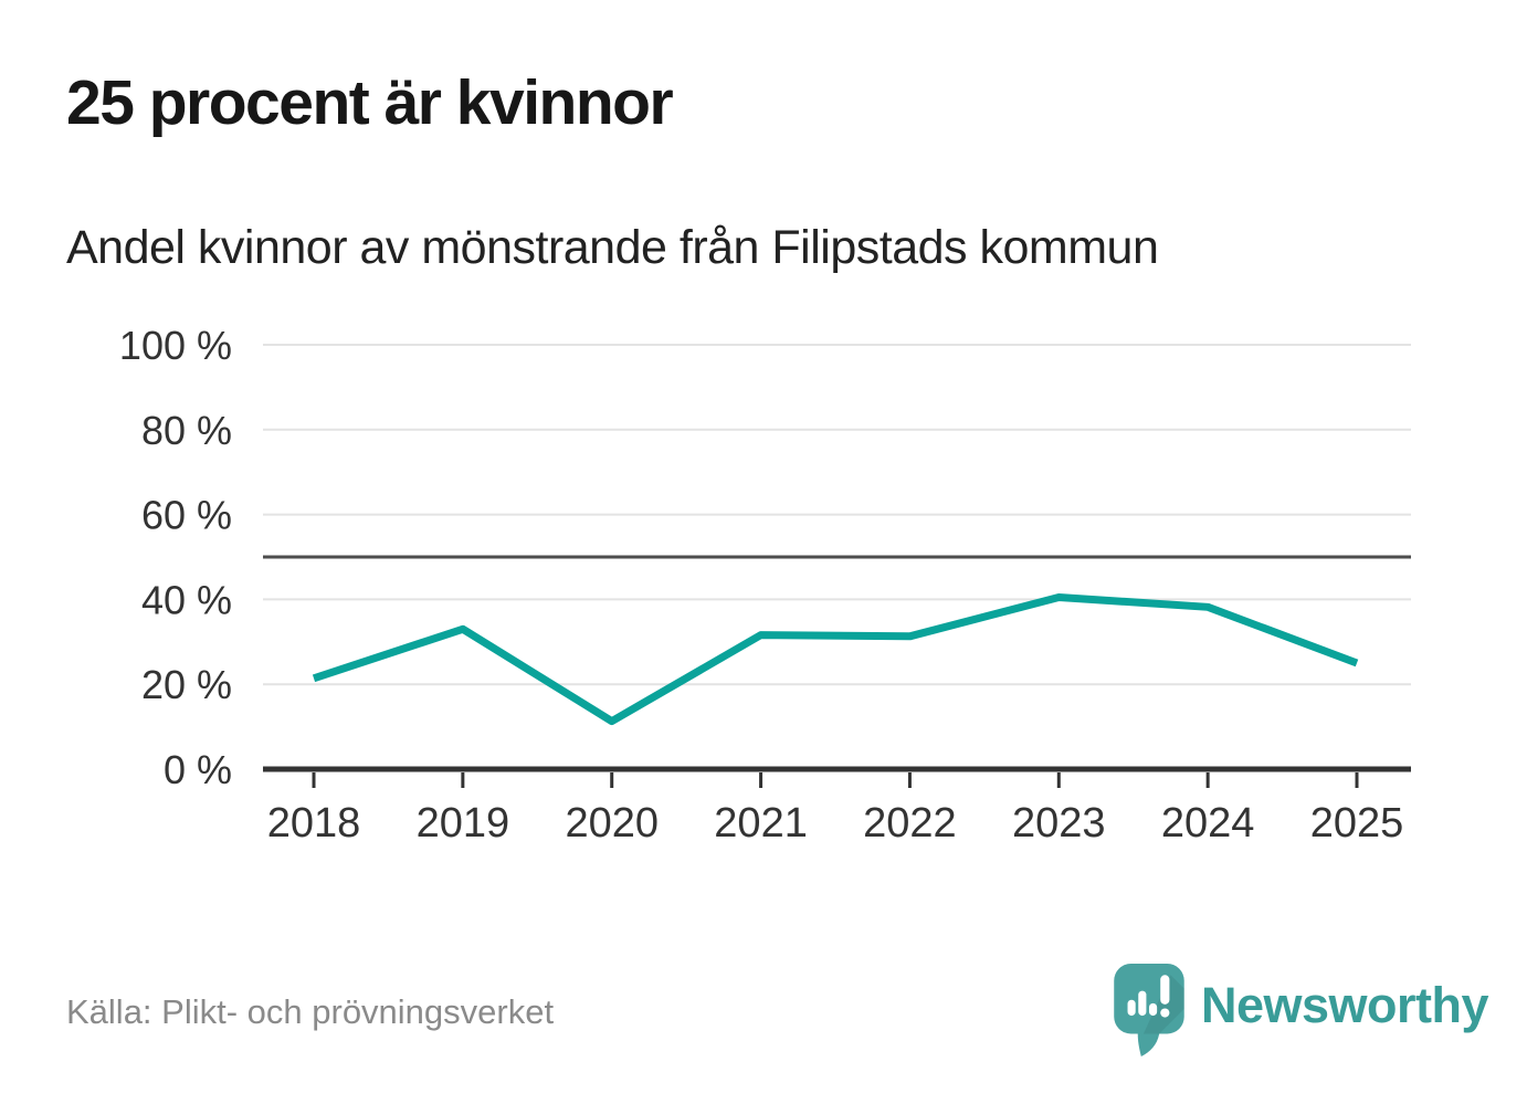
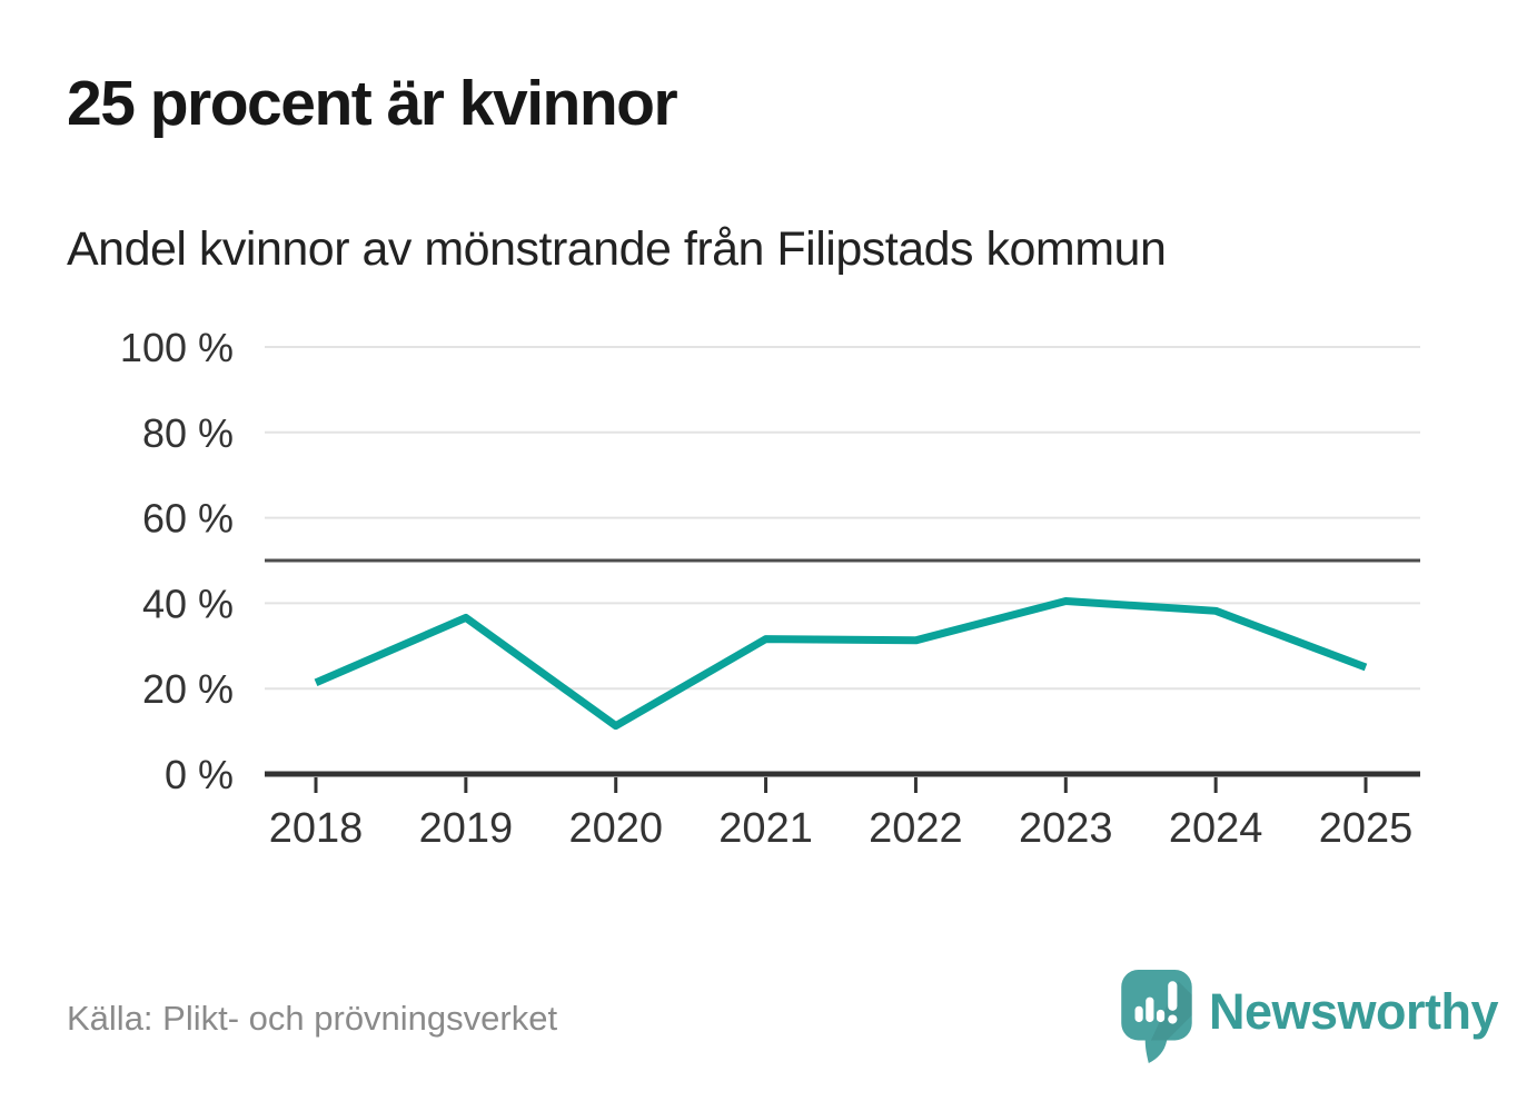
2019: 33% -> 37%
